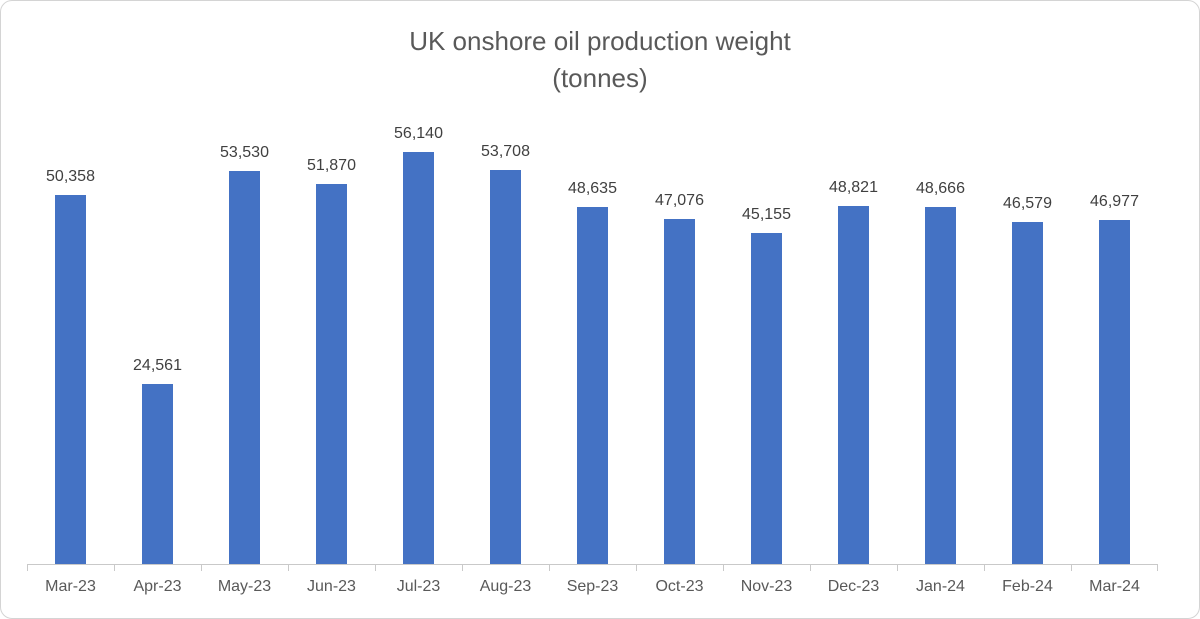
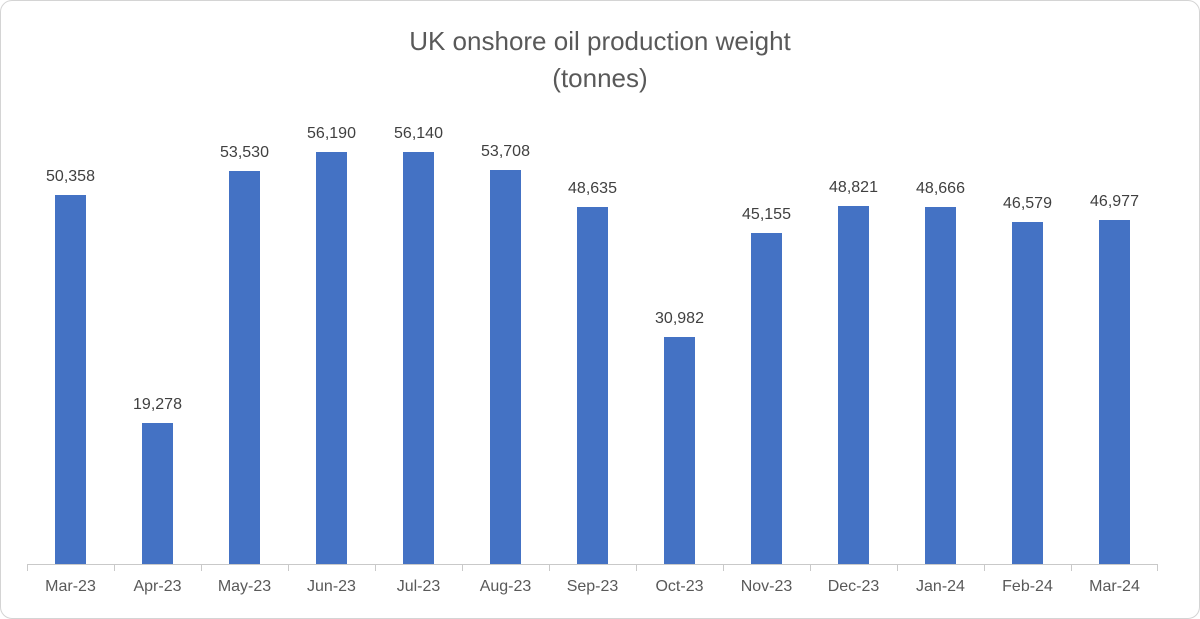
Apr-23: 24,561 -> 19,278
Jun-23: 51,870 -> 56,190
Oct-23: 47,076 -> 30,982
